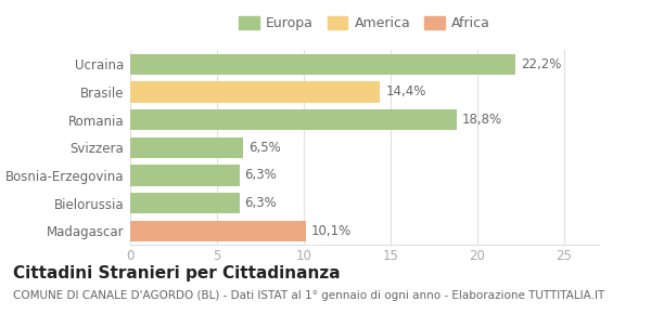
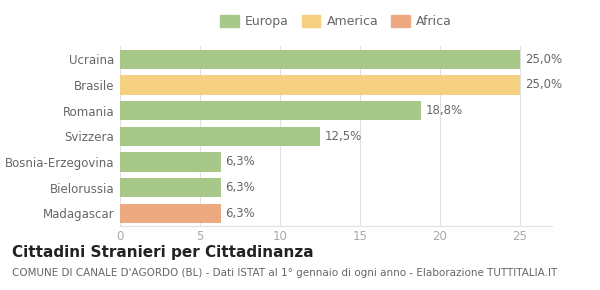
Ucraina: 22,2% -> 25,0%
Brasile: 14,4% -> 25,0%
Svizzera: 6,5% -> 12,5%
Madagascar: 10,1% -> 6,3%
